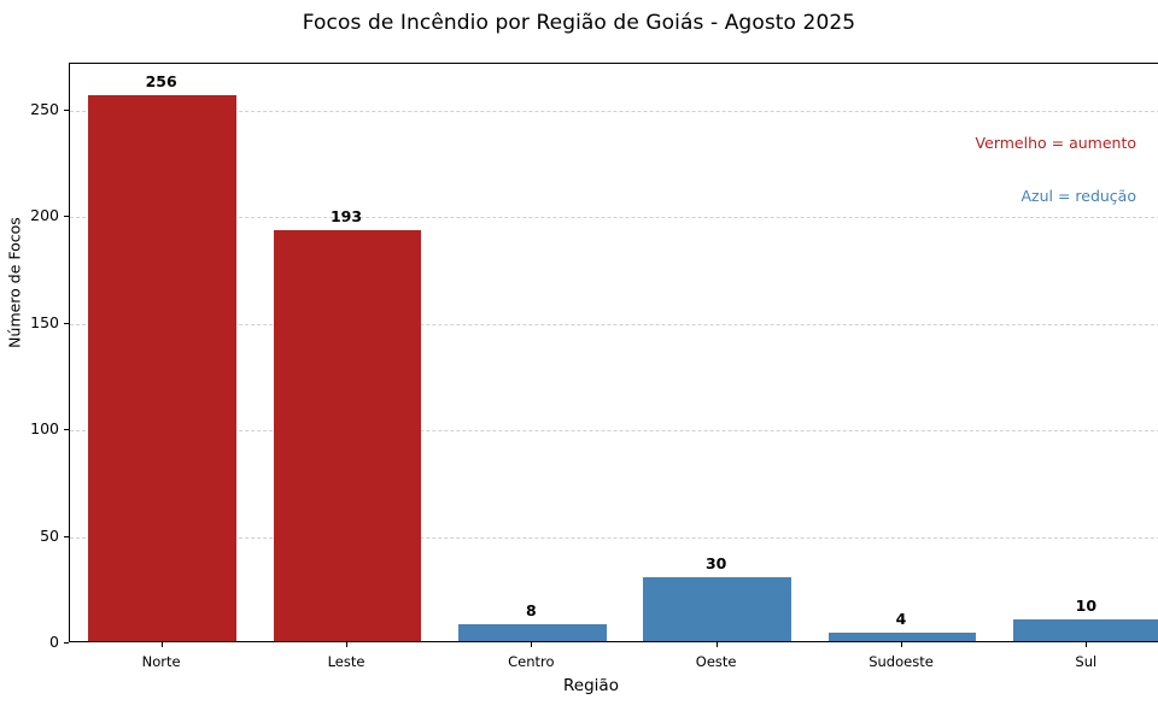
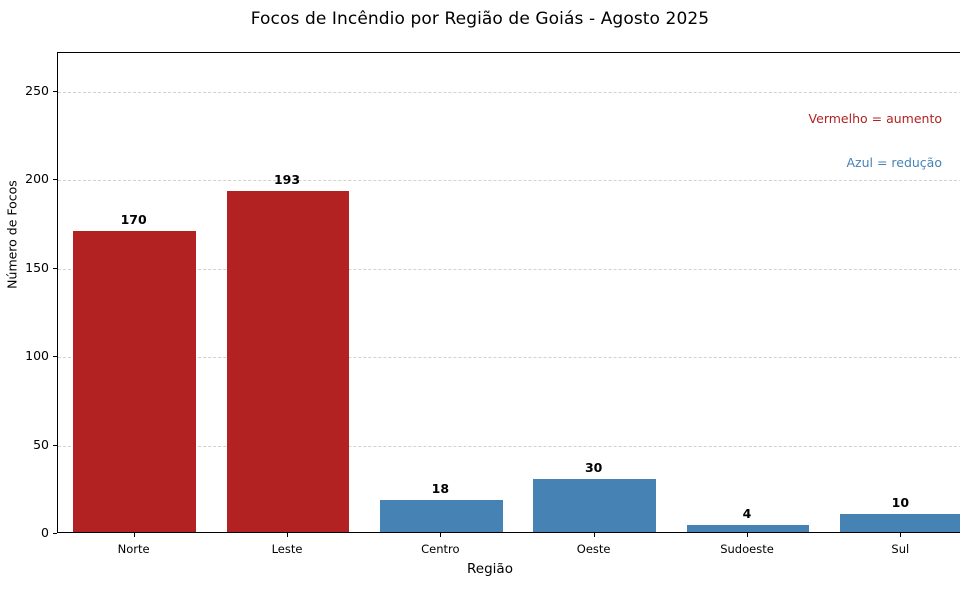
Norte: 256 -> 170
Centro: 8 -> 18
